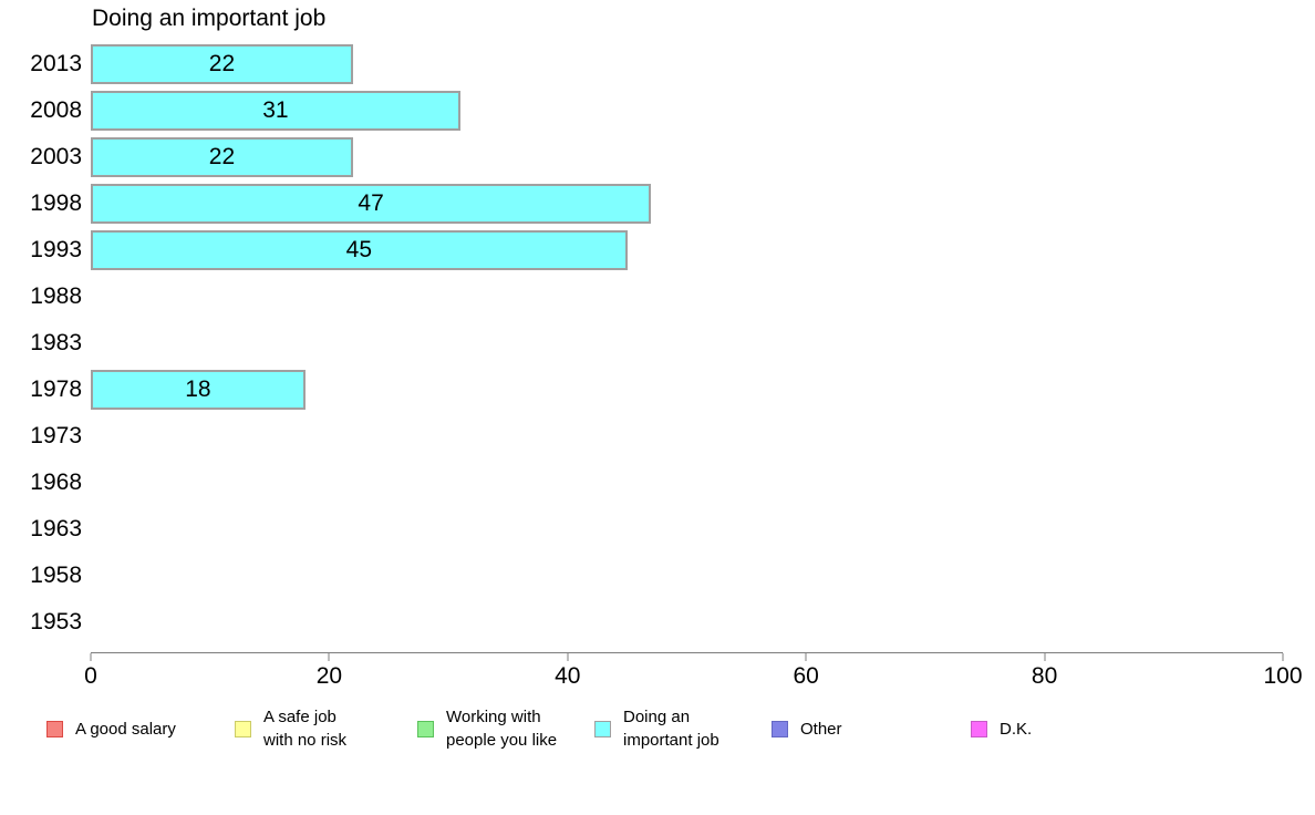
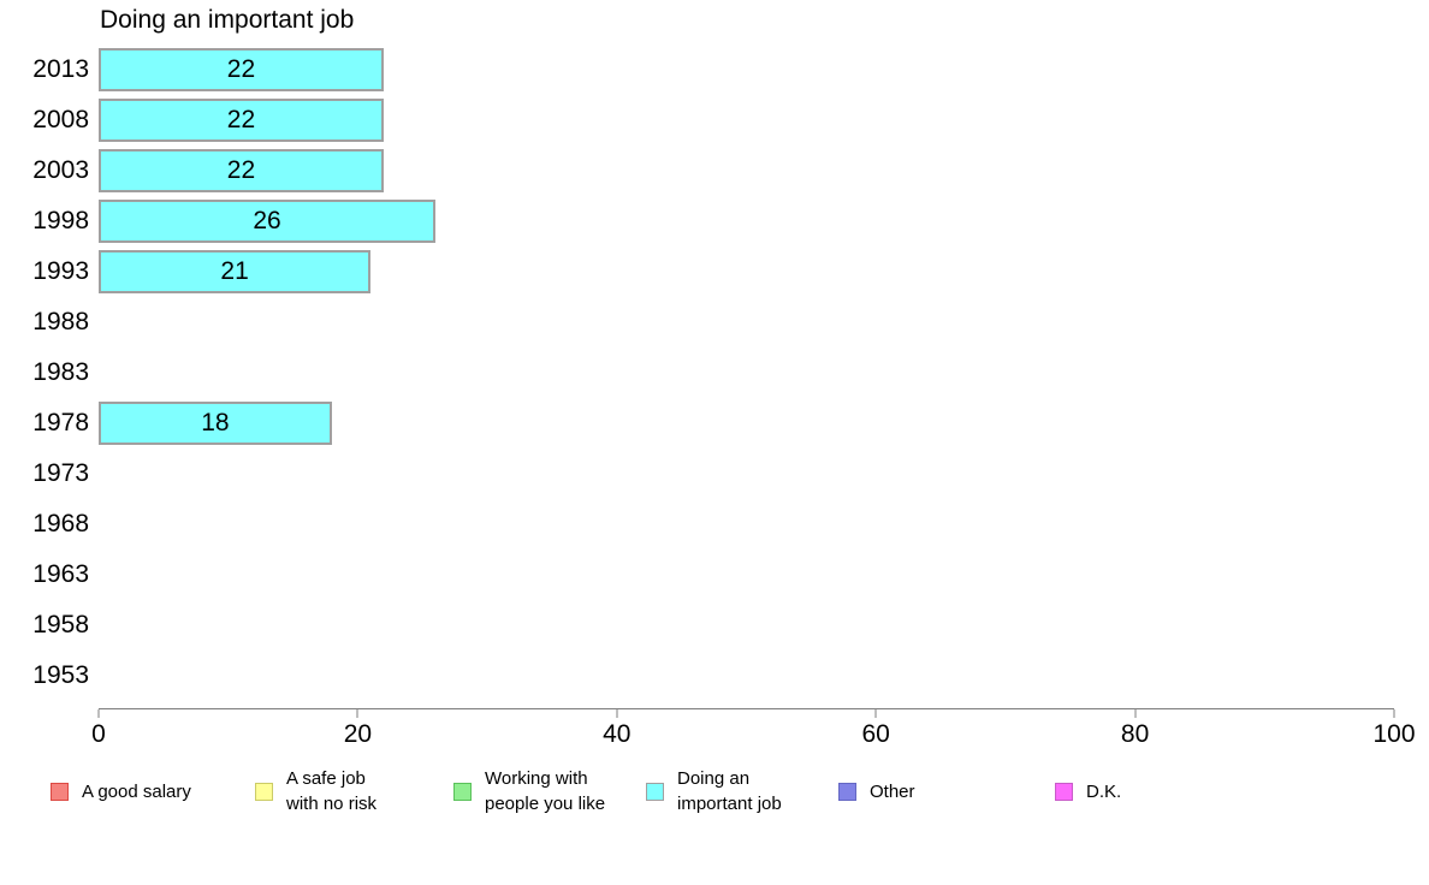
2008: 31 -> 22
1998: 47 -> 26
1993: 45 -> 21
